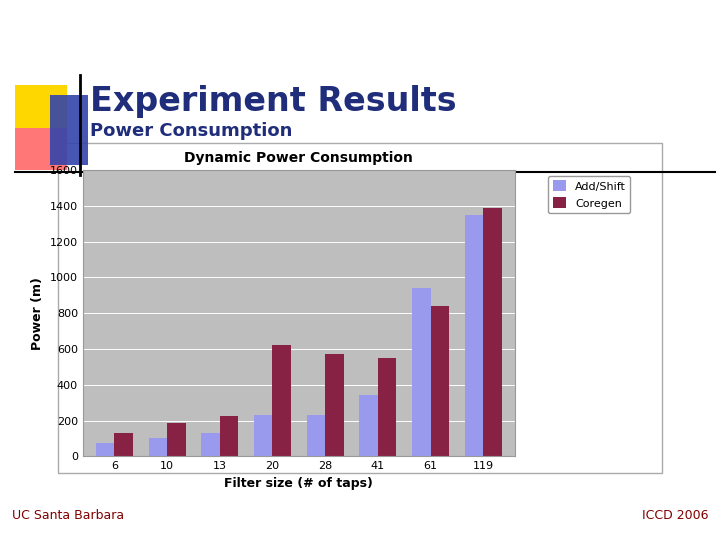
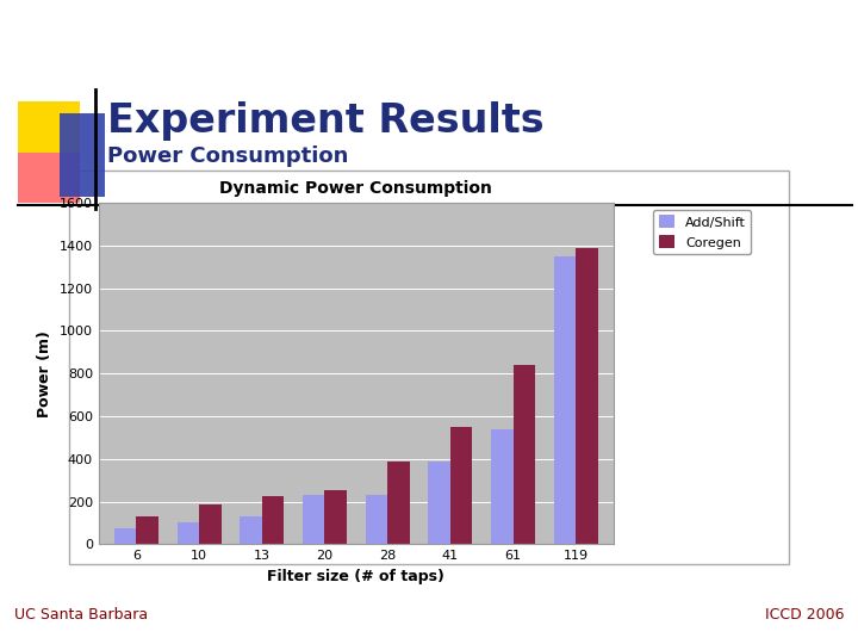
Coregen/20: 620 -> 260
Coregen/28: 570 -> 380
Add/Shift/41: 340 -> 390
Add/Shift/61: 940 -> 540
